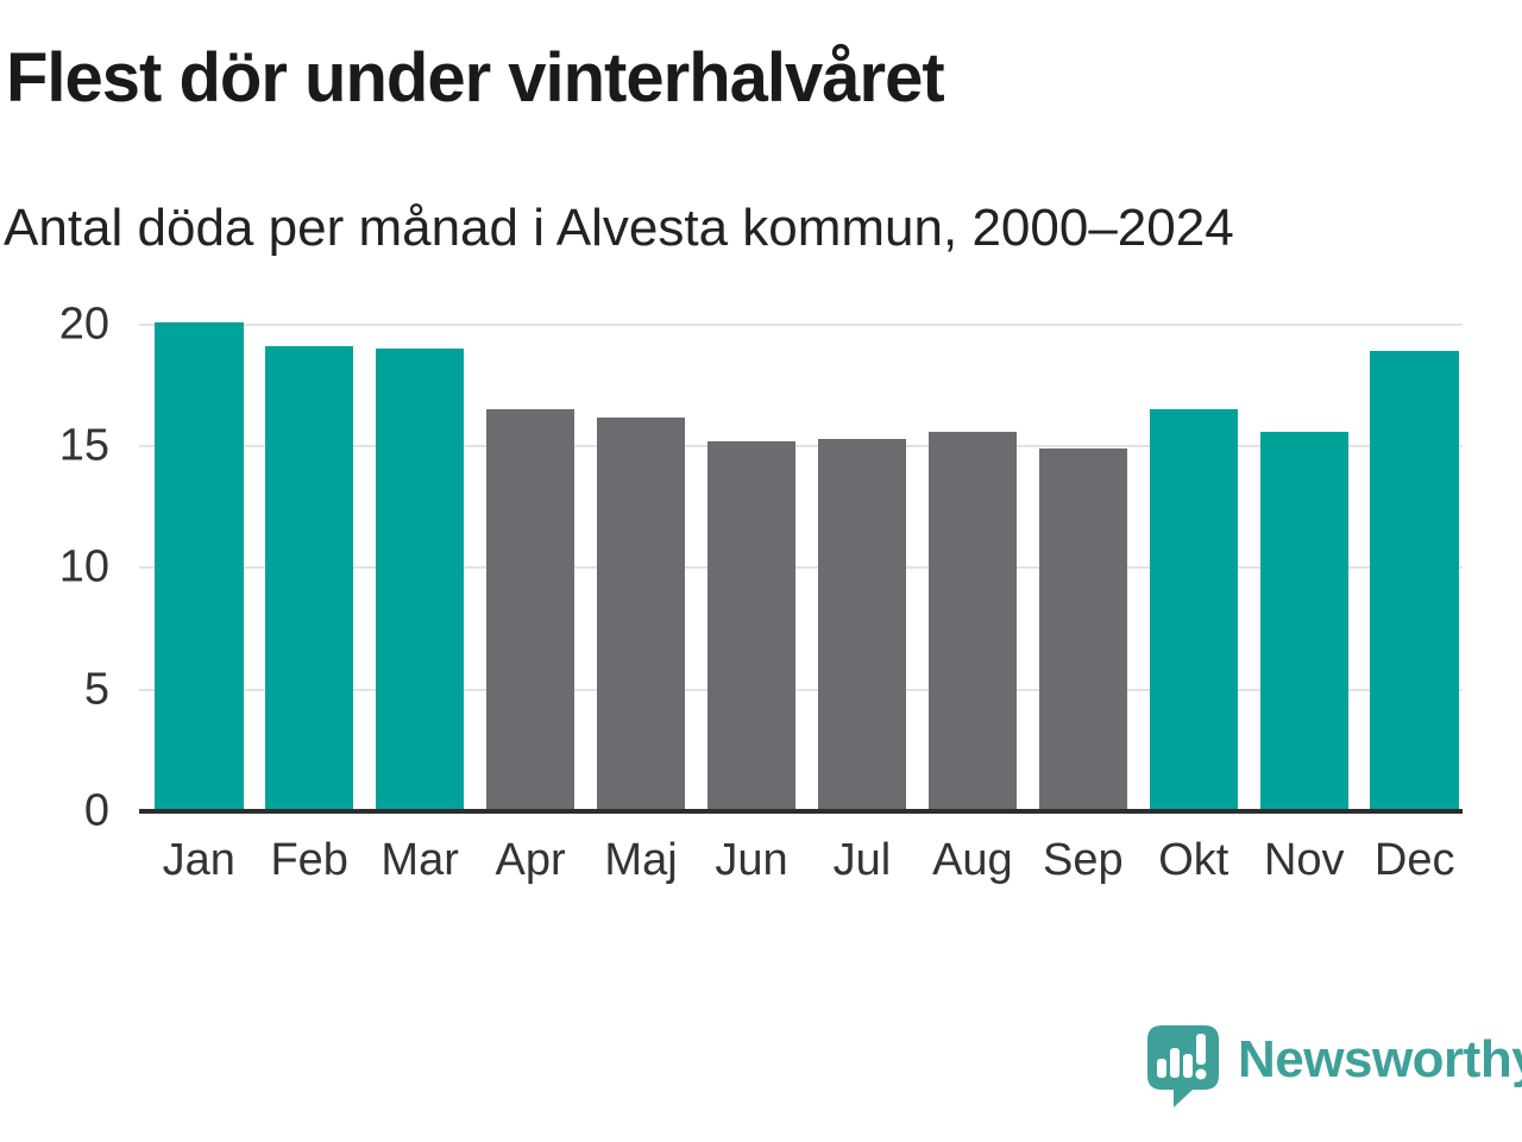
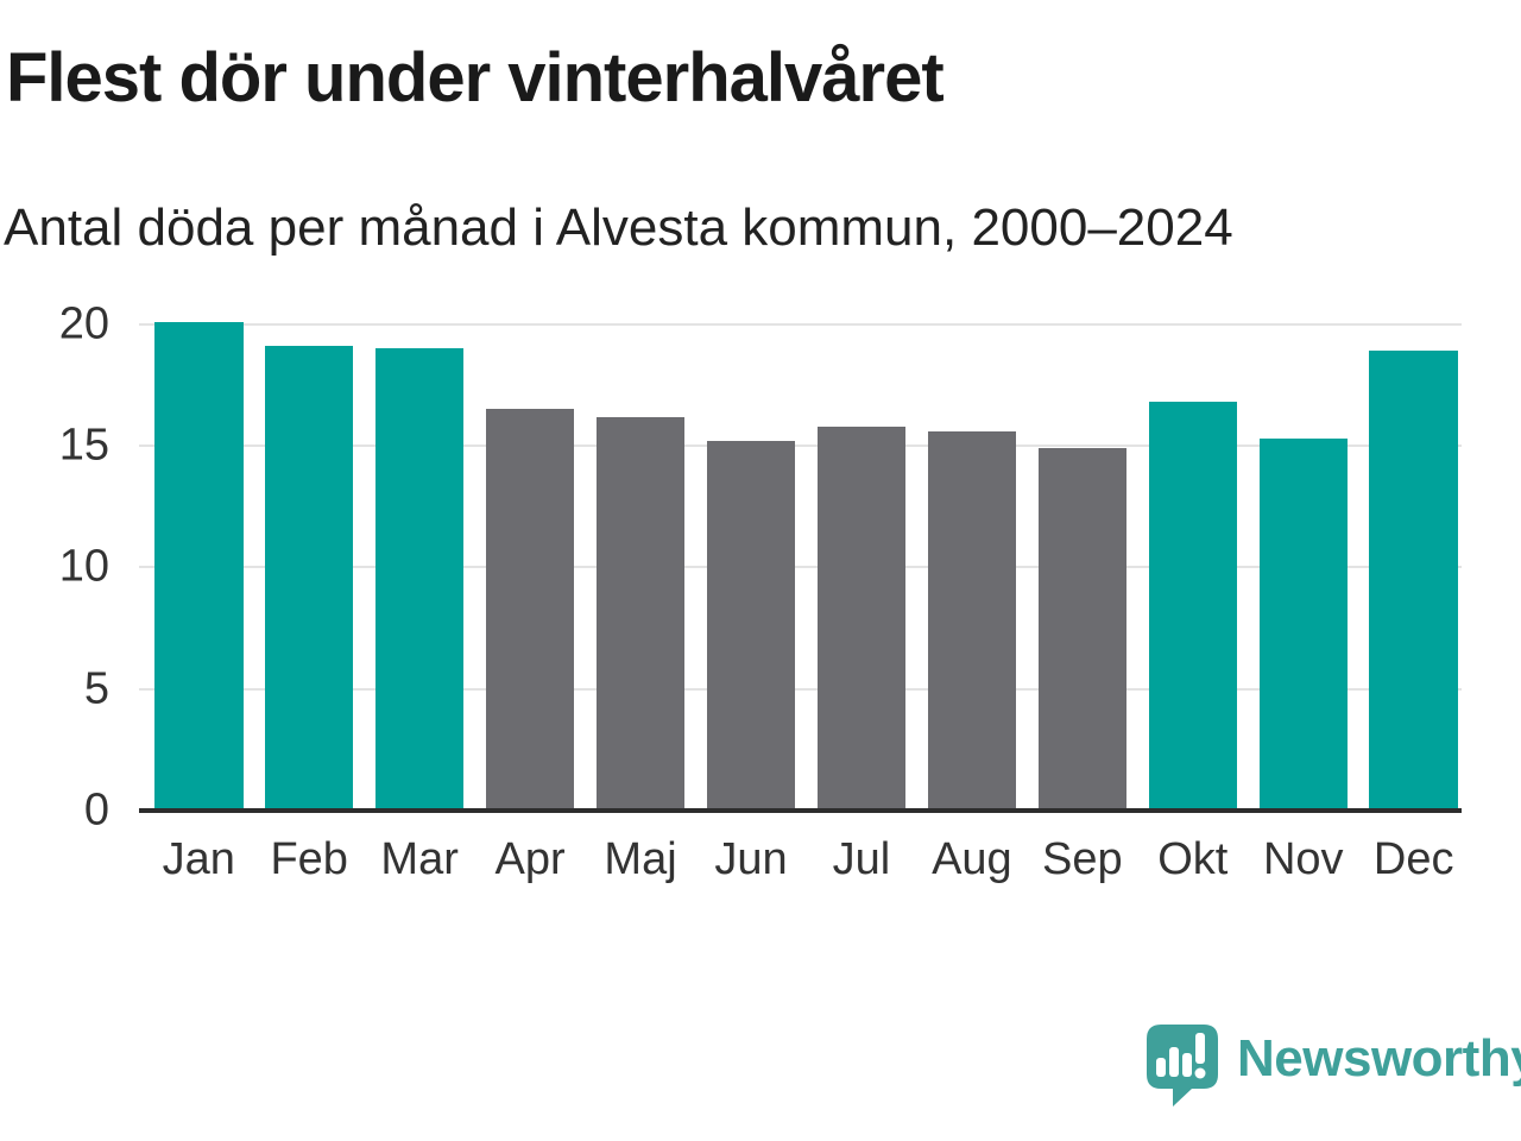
Jul: 15.3 -> 15.8
Okt: 16.5 -> 16.8
Nov: 15.6 -> 15.3
